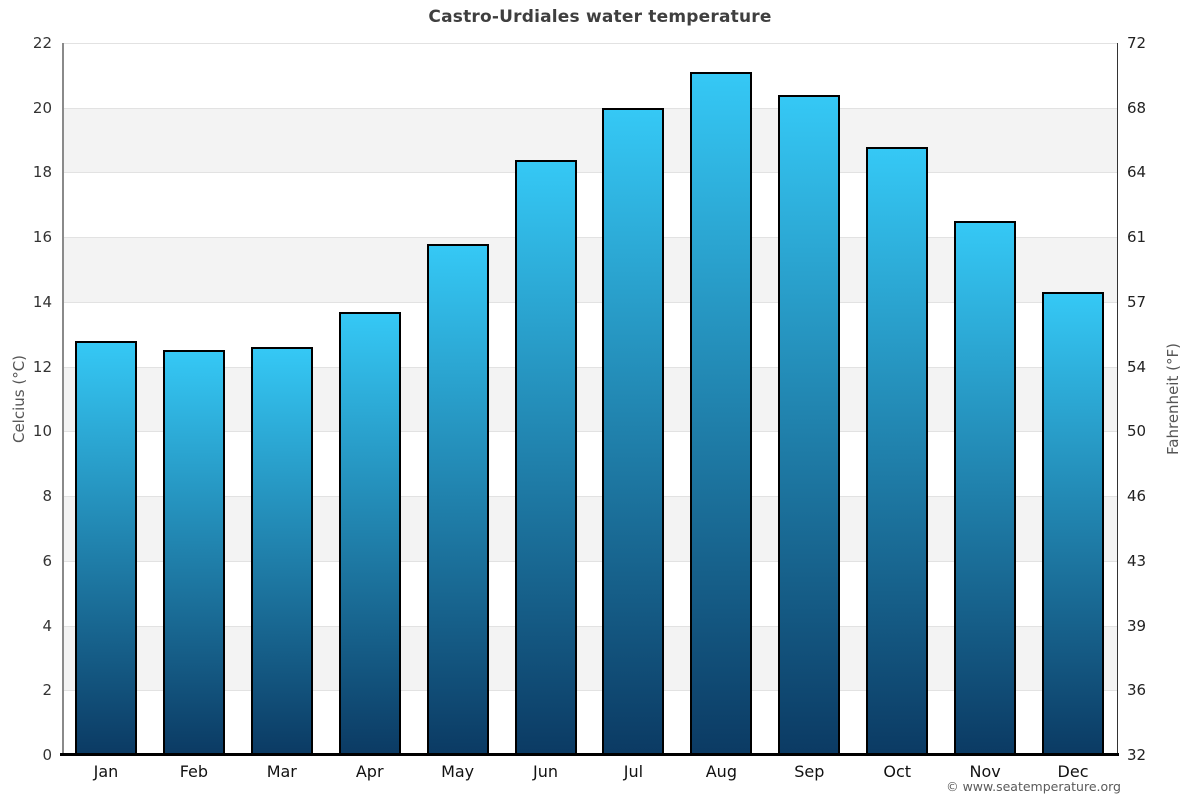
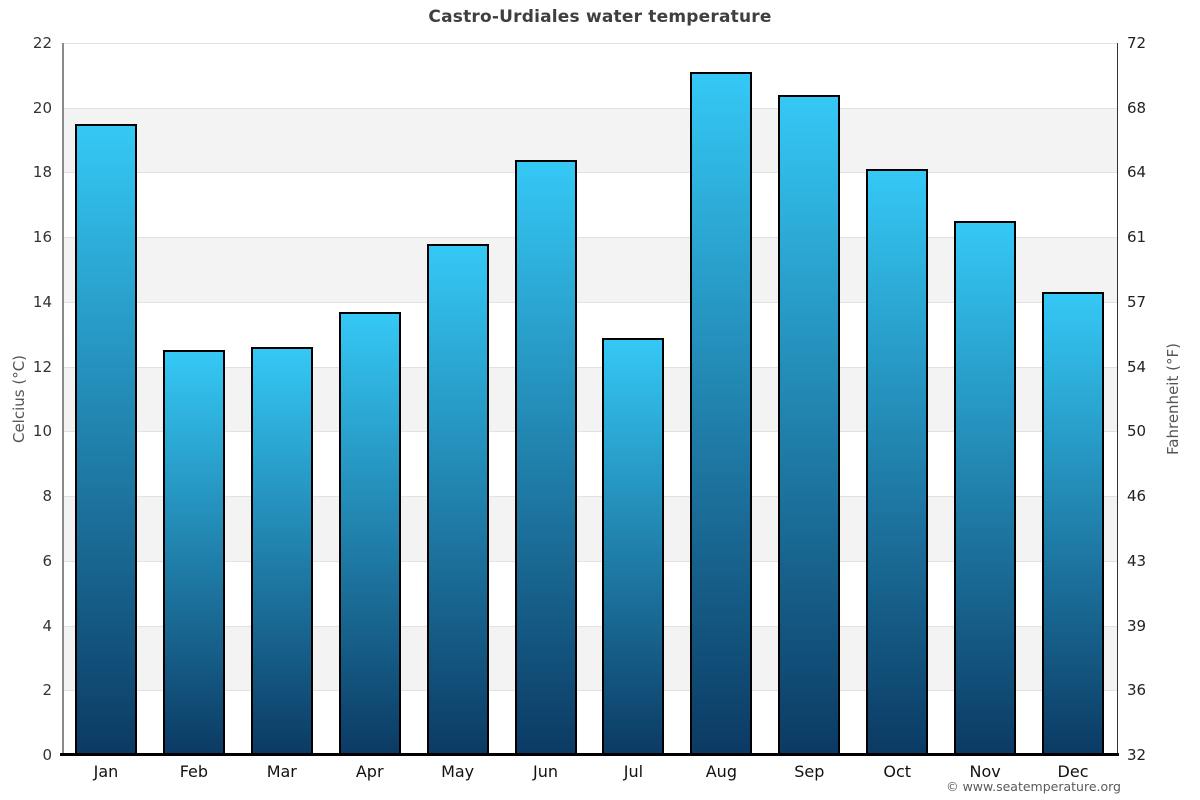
Jan: 12.8 -> 19.5
Jul: 20.0 -> 12.9
Oct: 18.8 -> 18.1
